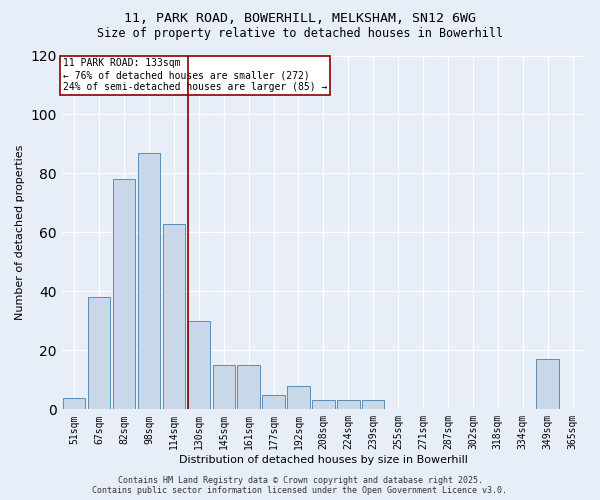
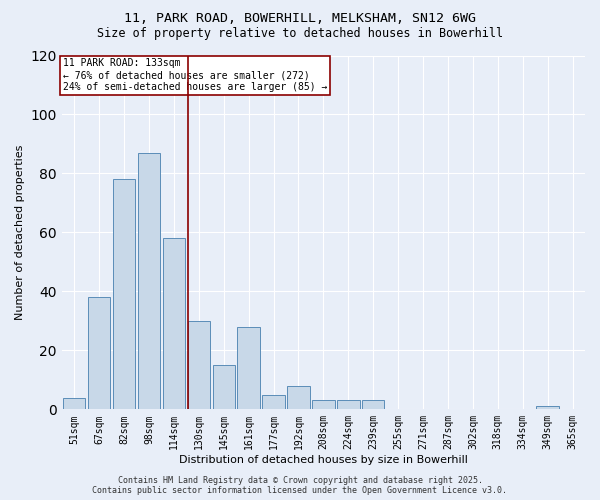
114sqm: 63 -> 58
161sqm: 15 -> 28
349sqm: 17 -> 1
